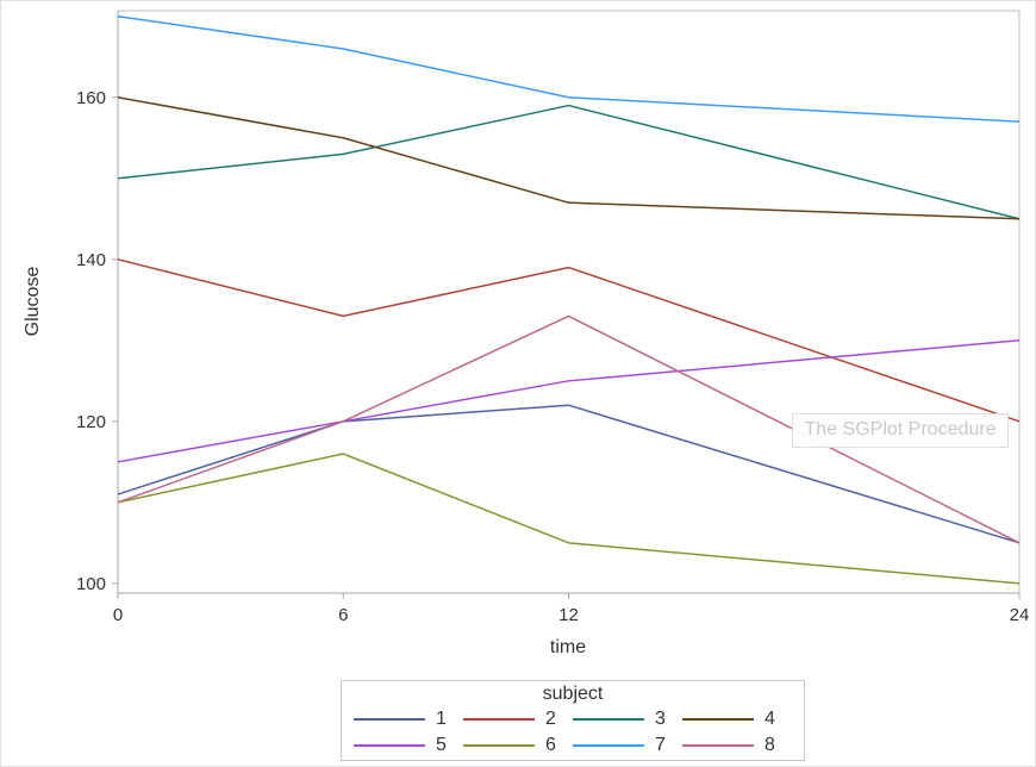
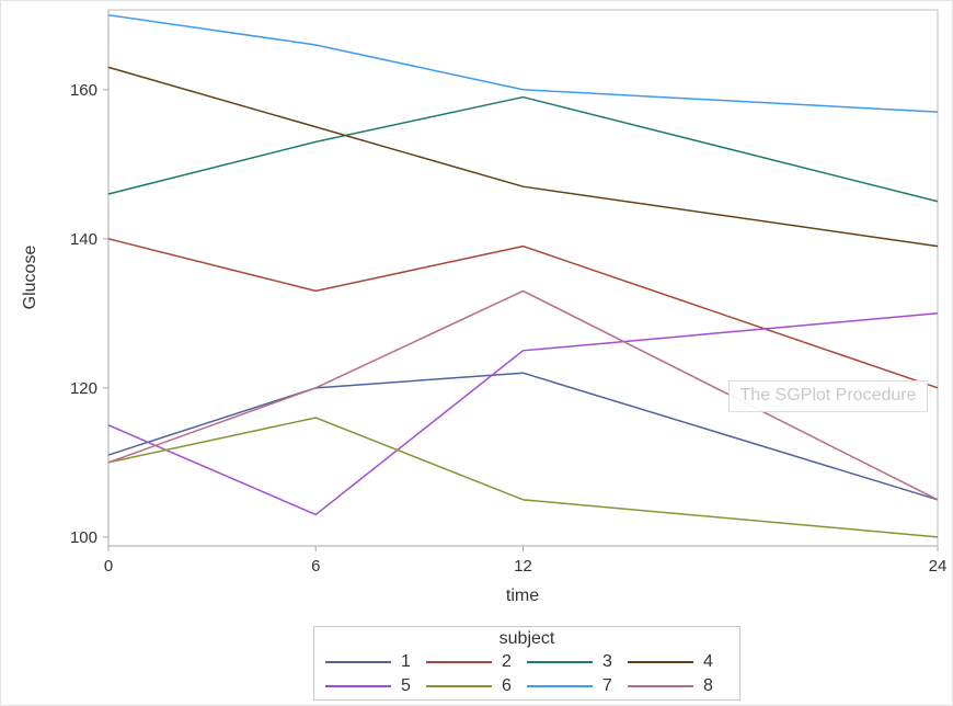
3/0: 150 -> 146
4/0: 160 -> 163
5/6: 120 -> 103
4/24: 145 -> 139
